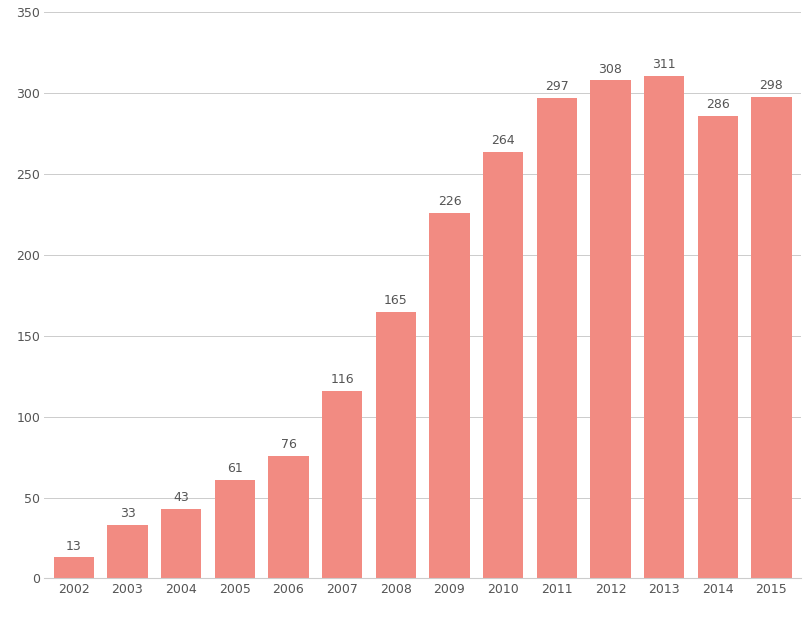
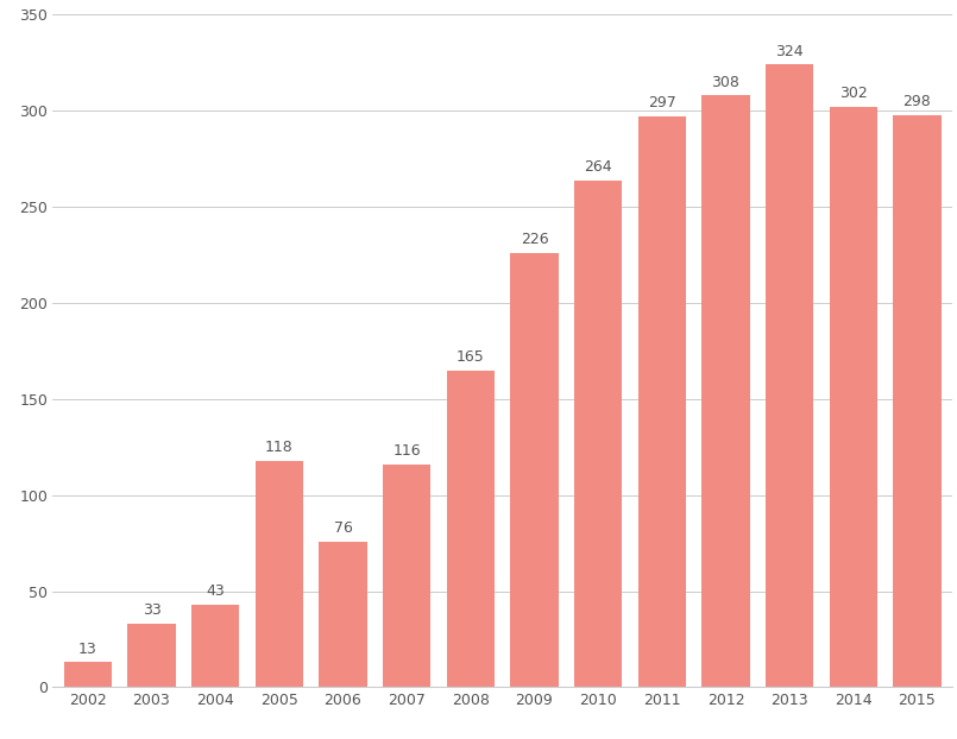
2005: 61 -> 118
2013: 311 -> 324
2014: 286 -> 302
